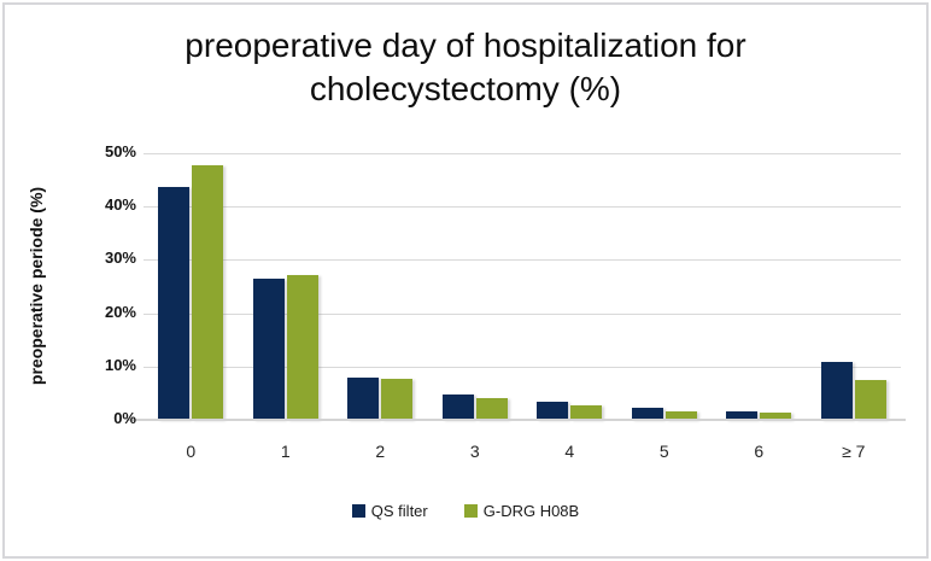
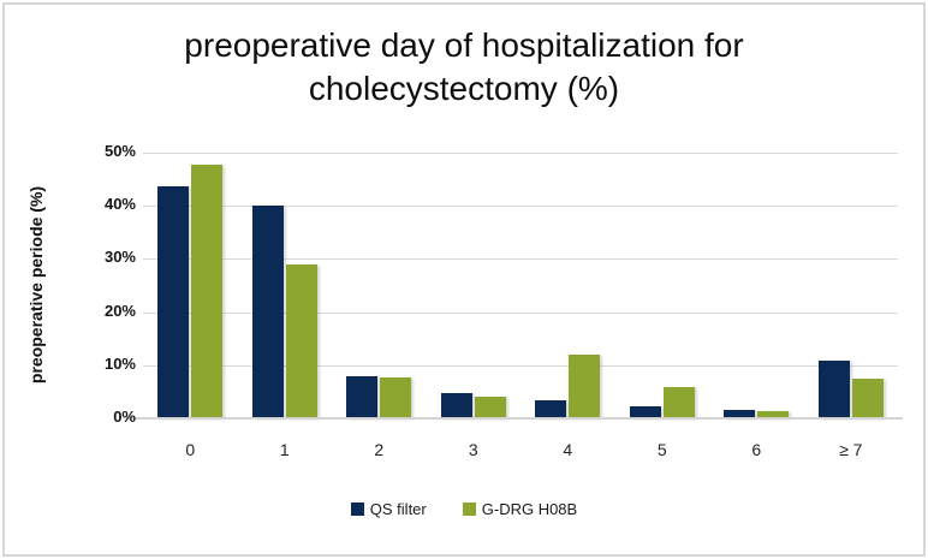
QS filter/1: 26% -> 40%
G-DRG H08B/1: 27% -> 29%
G-DRG H08B/4: 3% -> 12%
G-DRG H08B/5: 2% -> 6%
